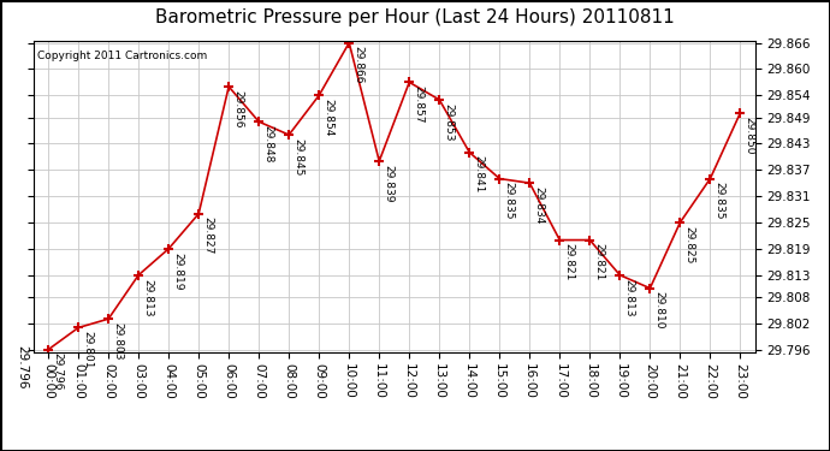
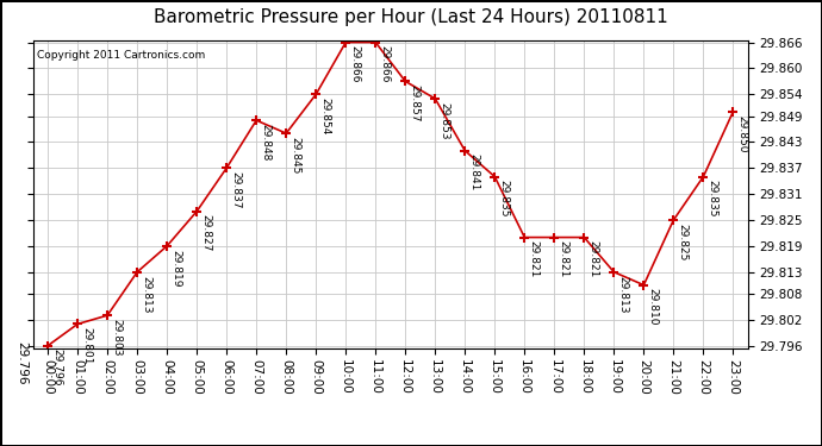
06:00: 29.856 -> 29.837
11:00: 29.839 -> 29.866
16:00: 29.834 -> 29.821
